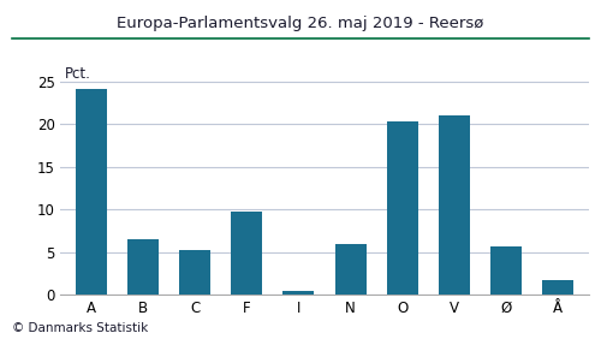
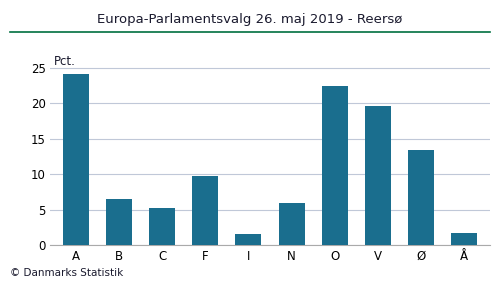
I: 0.4 -> 1.6
O: 20.3 -> 22.4
V: 21.0 -> 19.6
Ø: 5.7 -> 13.4
